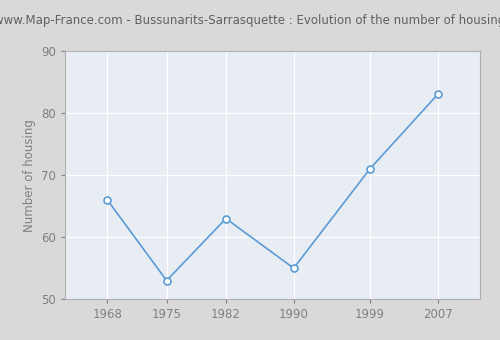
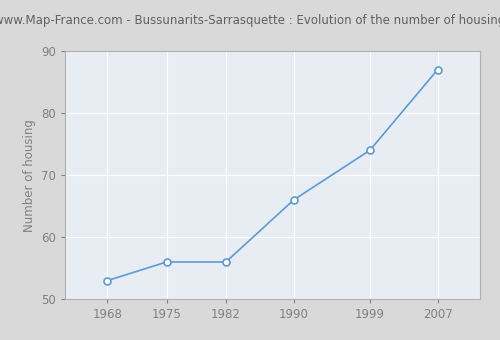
1968: 66 -> 53
1975: 53 -> 56
1982: 63 -> 56
1990: 55 -> 66
1999: 71 -> 74
2007: 83 -> 87
